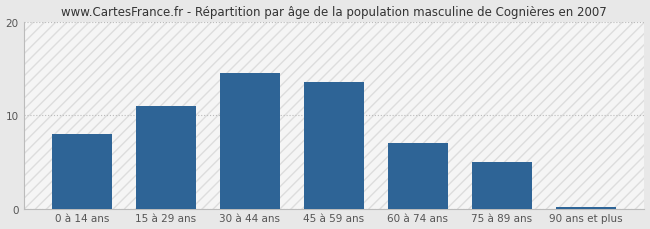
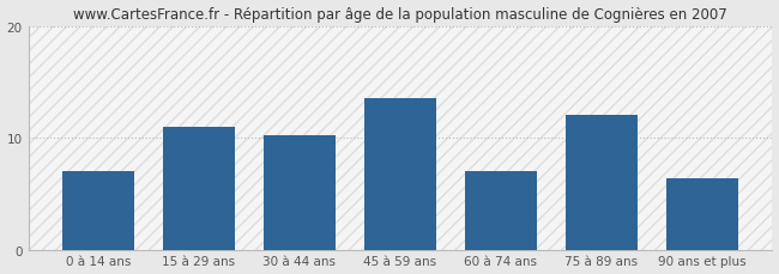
0 à 14 ans: 8.0 -> 7.0
30 à 44 ans: 14.5 -> 10.2
75 à 89 ans: 5.0 -> 12.0
90 ans et plus: 0.2 -> 6.4
